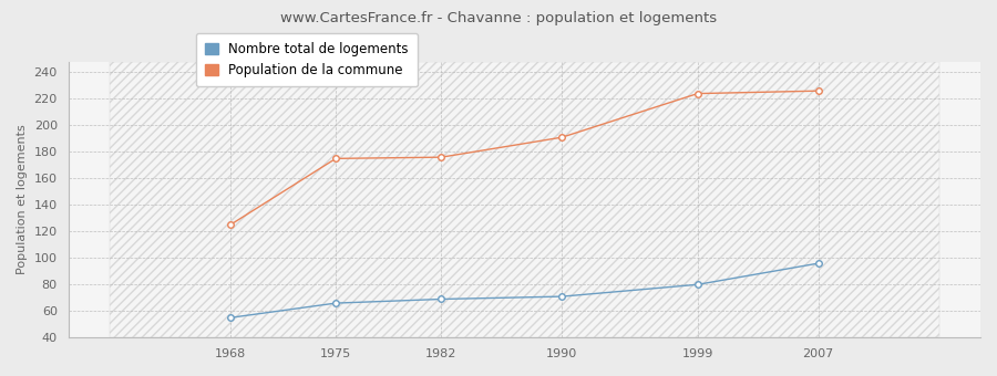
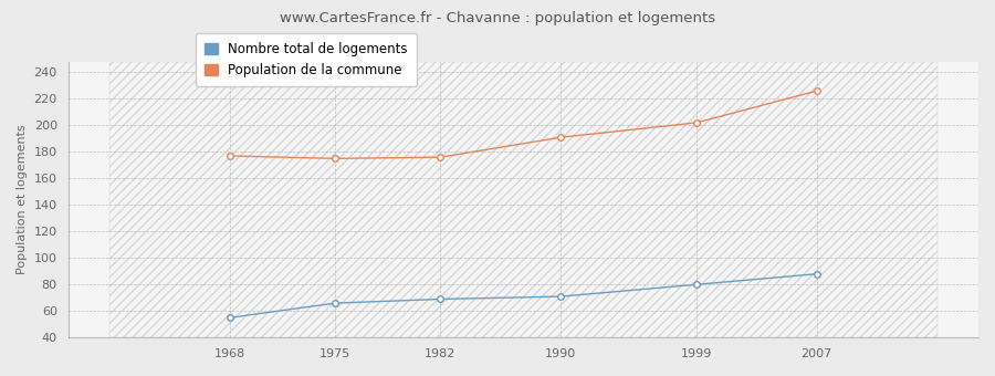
Population de la commune/1968: 125 -> 177
Population de la commune/1999: 224 -> 202
Nombre total de logements/2007: 96 -> 88
